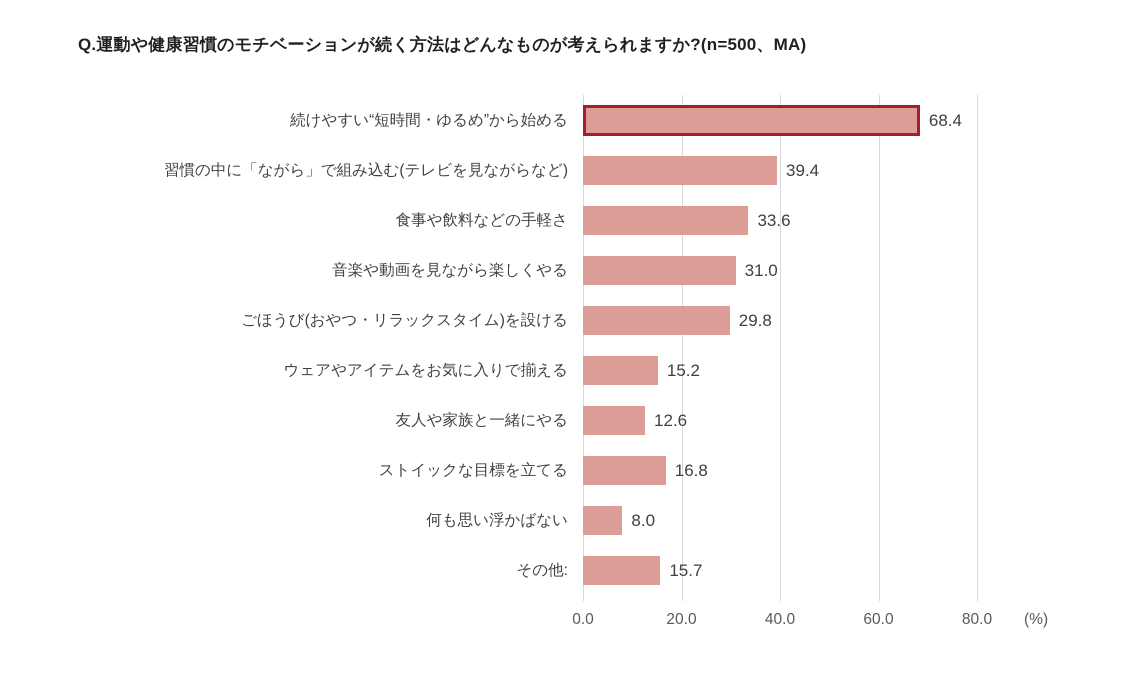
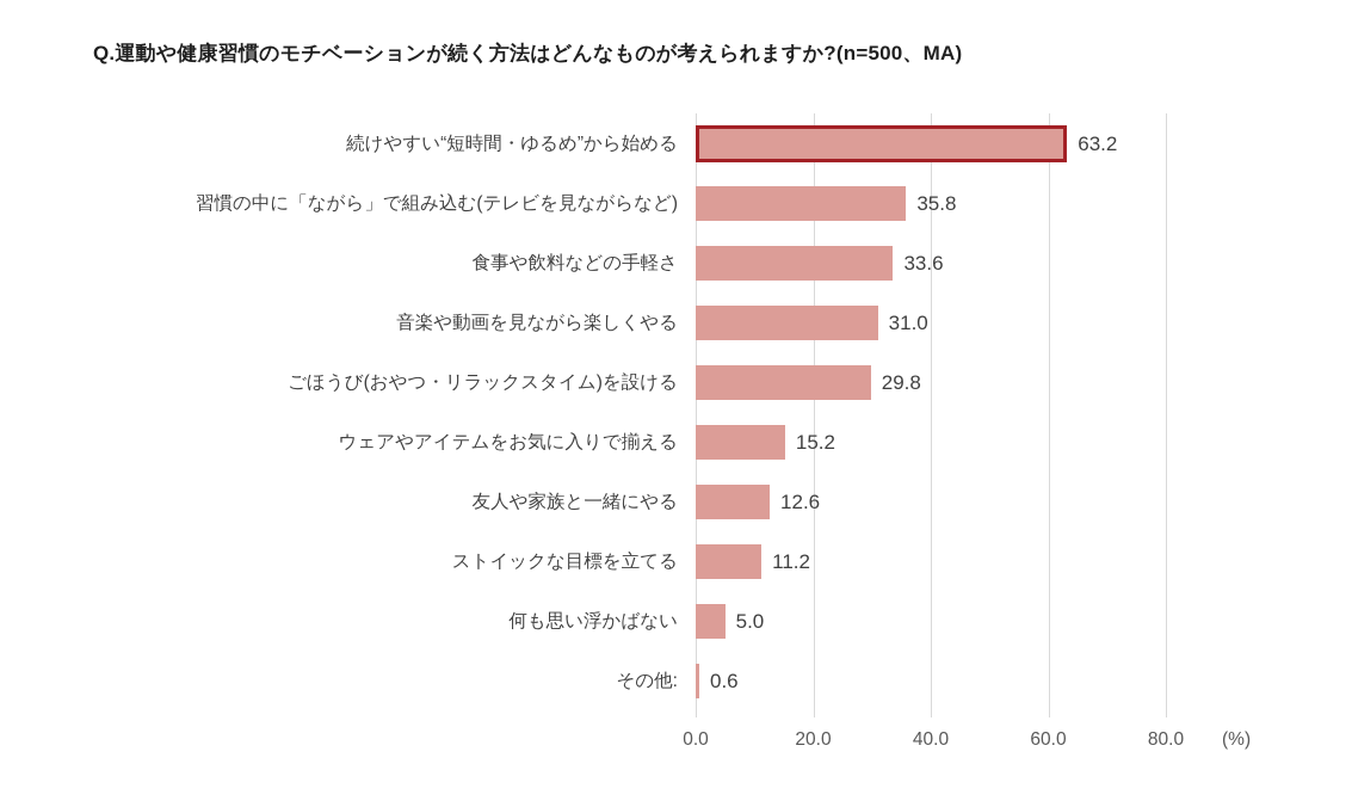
続けやすい“短時間・ゆるめ”から始める: 68.4 -> 63.2
習慣の中に「ながら」で組み込む(テレビを見ながらなど): 39.4 -> 35.8
ストイックな目標を立てる: 16.8 -> 11.2
何も思い浮かばない: 8.0 -> 5.0
その他:: 15.7 -> 0.6
